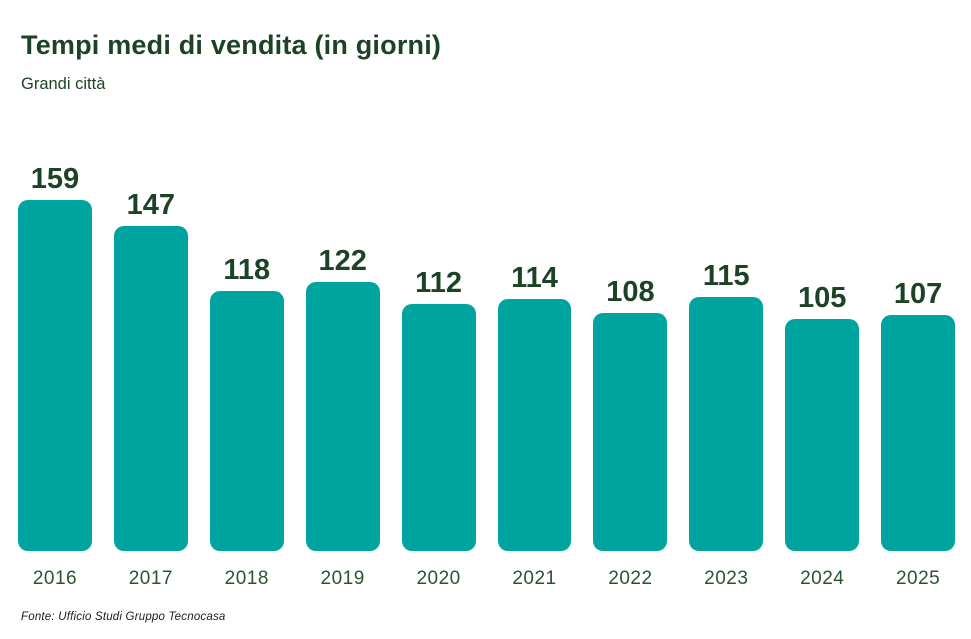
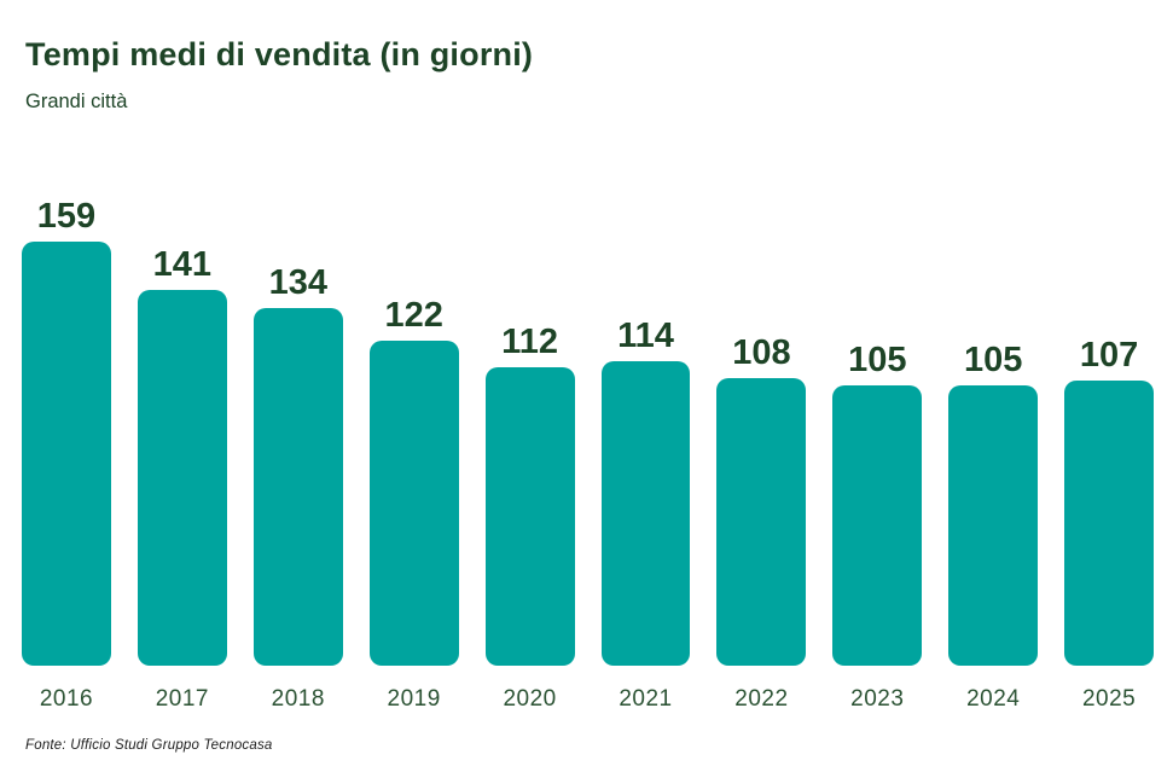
2017: 147 -> 141
2018: 118 -> 134
2023: 115 -> 105
